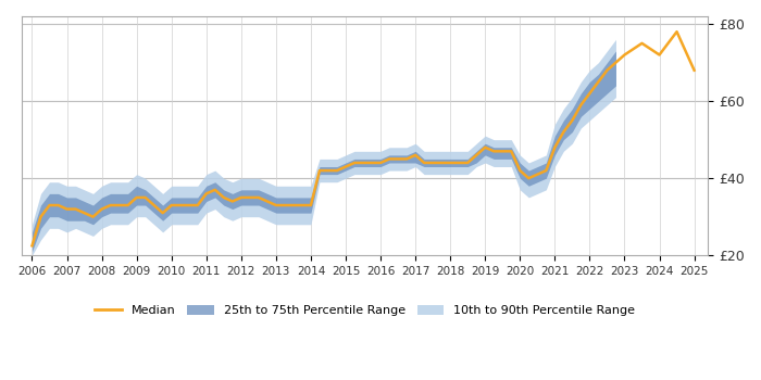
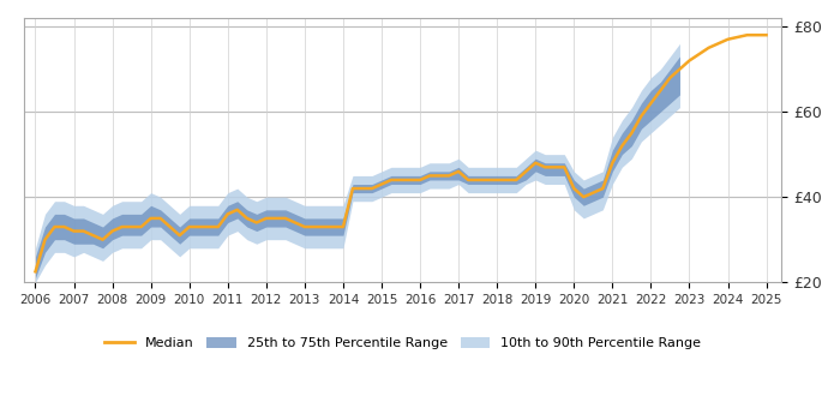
Median/2024: £72.0 -> £77.0
Median/2025: £68.0 -> £78.0
